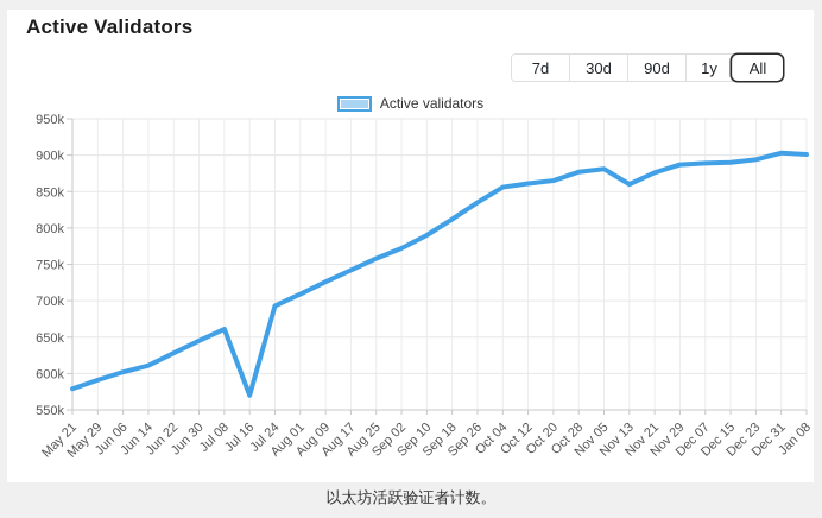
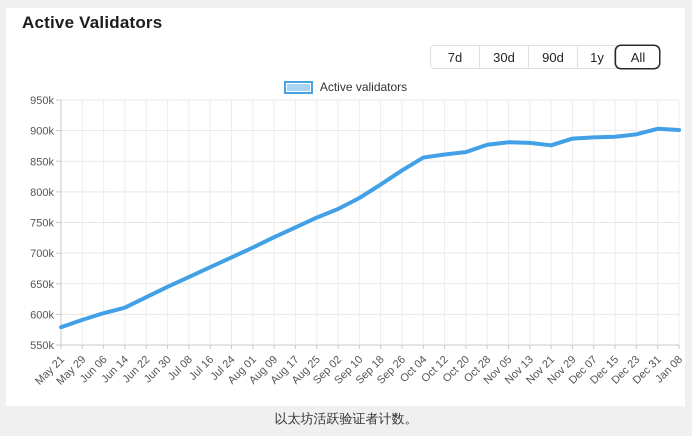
Jul 16: 570k -> 680k
Nov 13: 860k -> 880k
